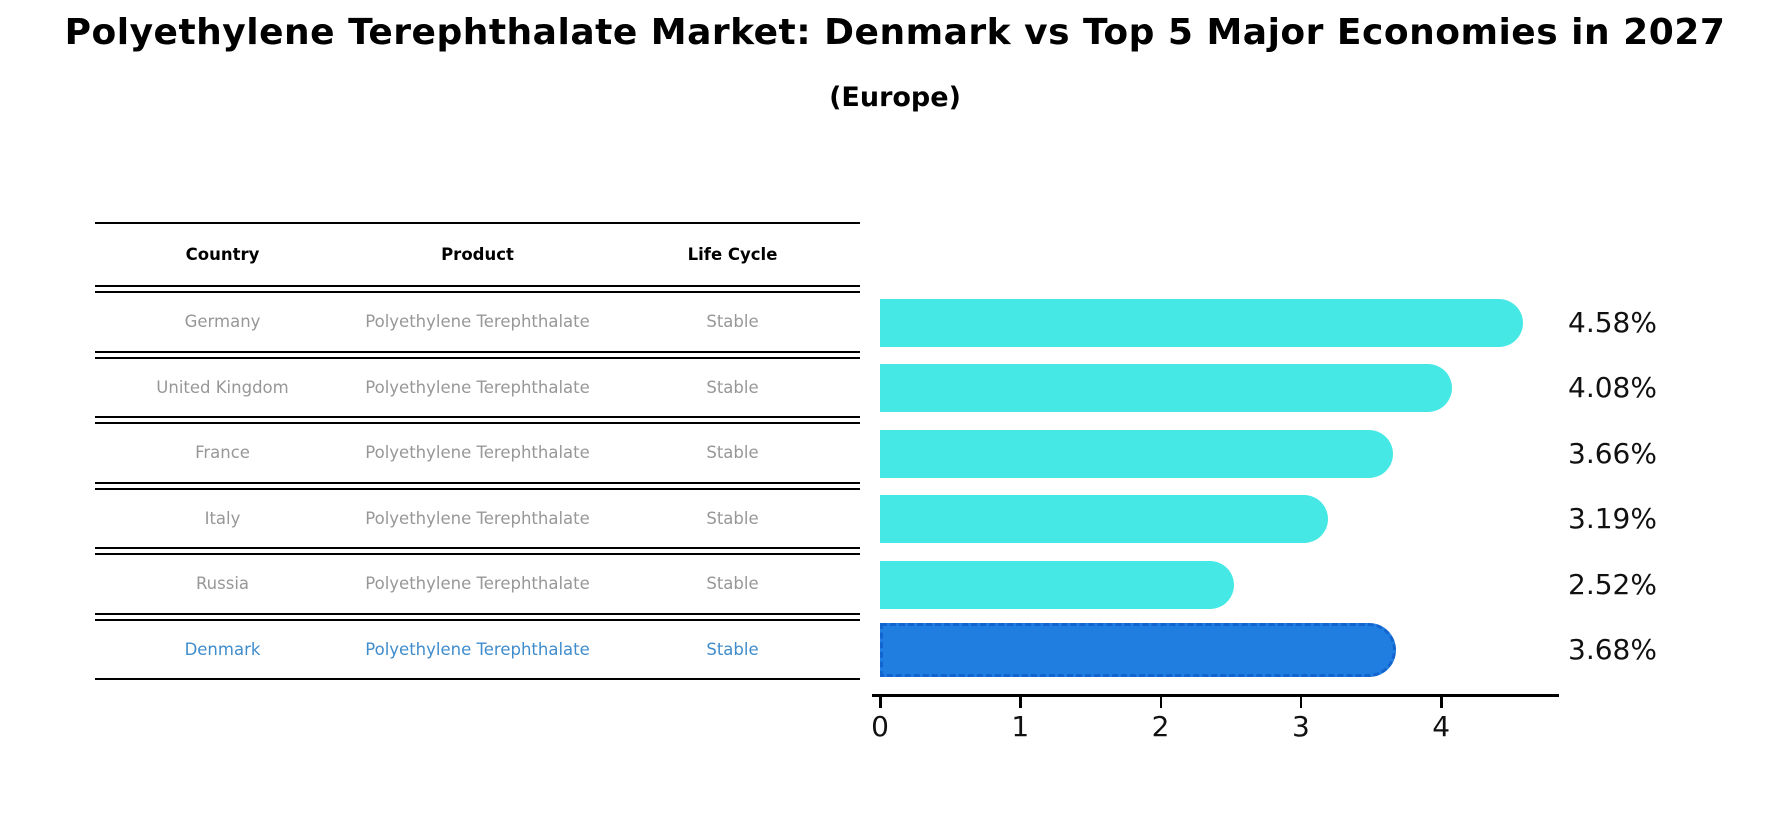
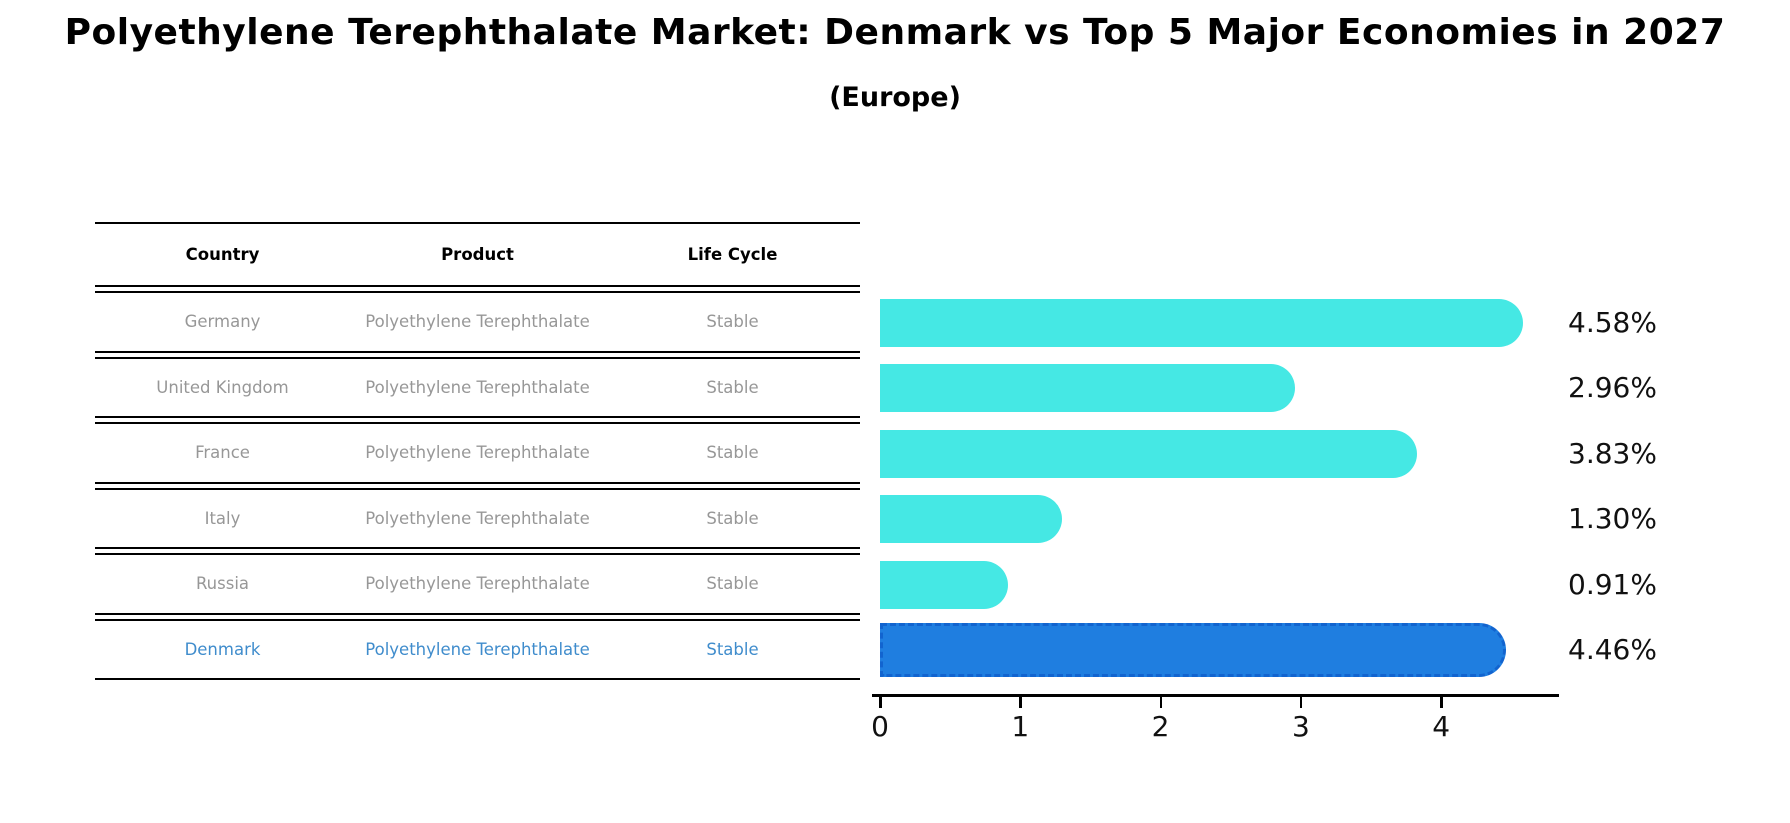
United Kingdom: 4.08% -> 2.96%
France: 3.66% -> 3.83%
Italy: 3.19% -> 1.30%
Russia: 2.52% -> 0.91%
Denmark: 3.68% -> 4.46%
